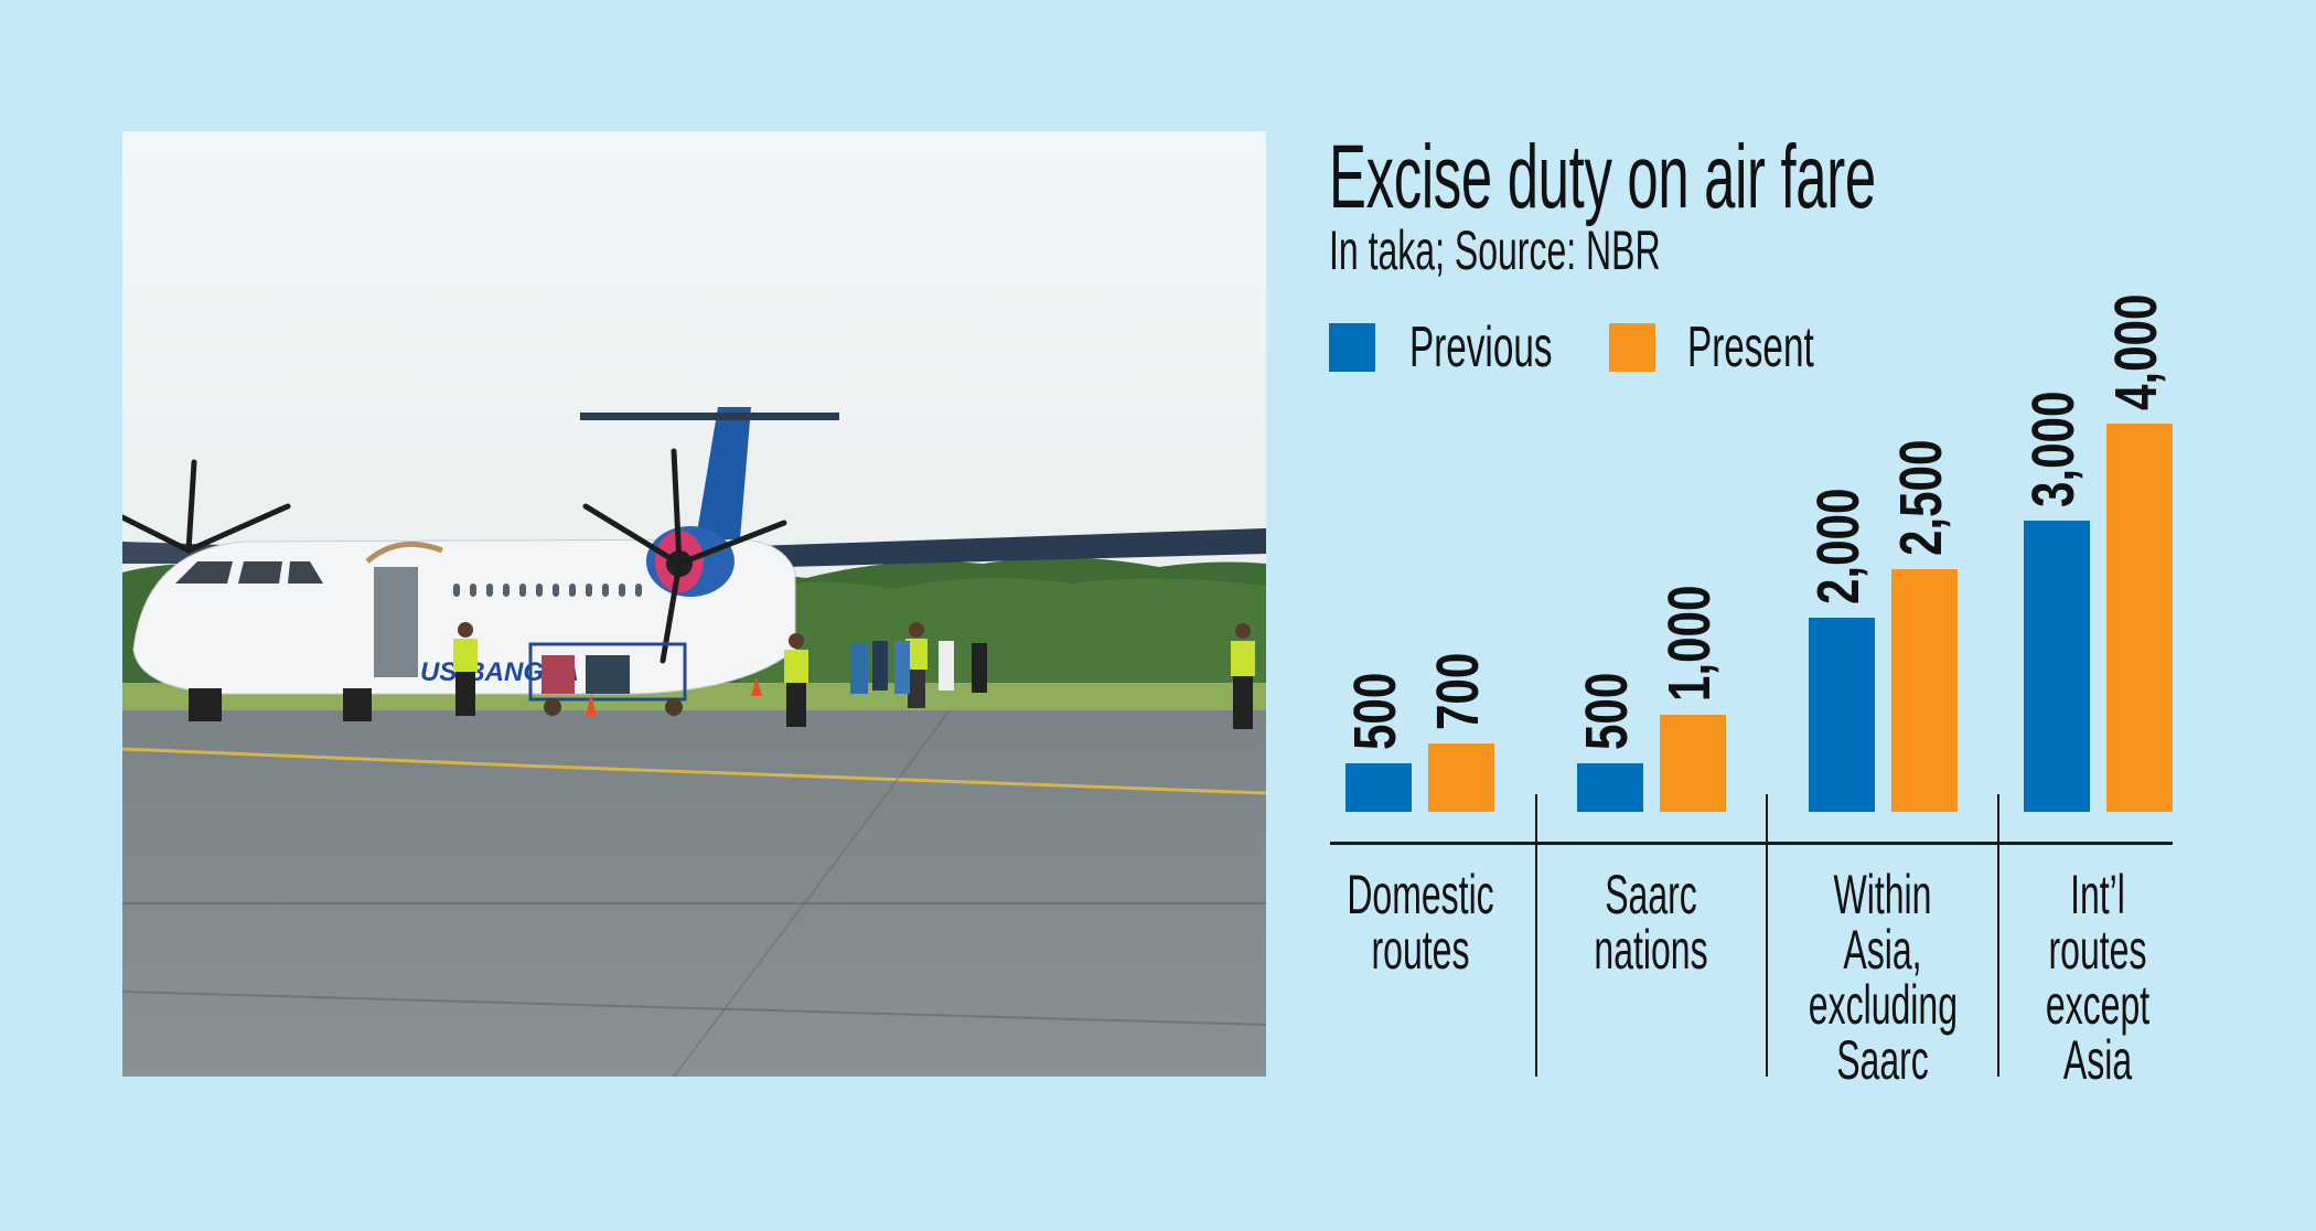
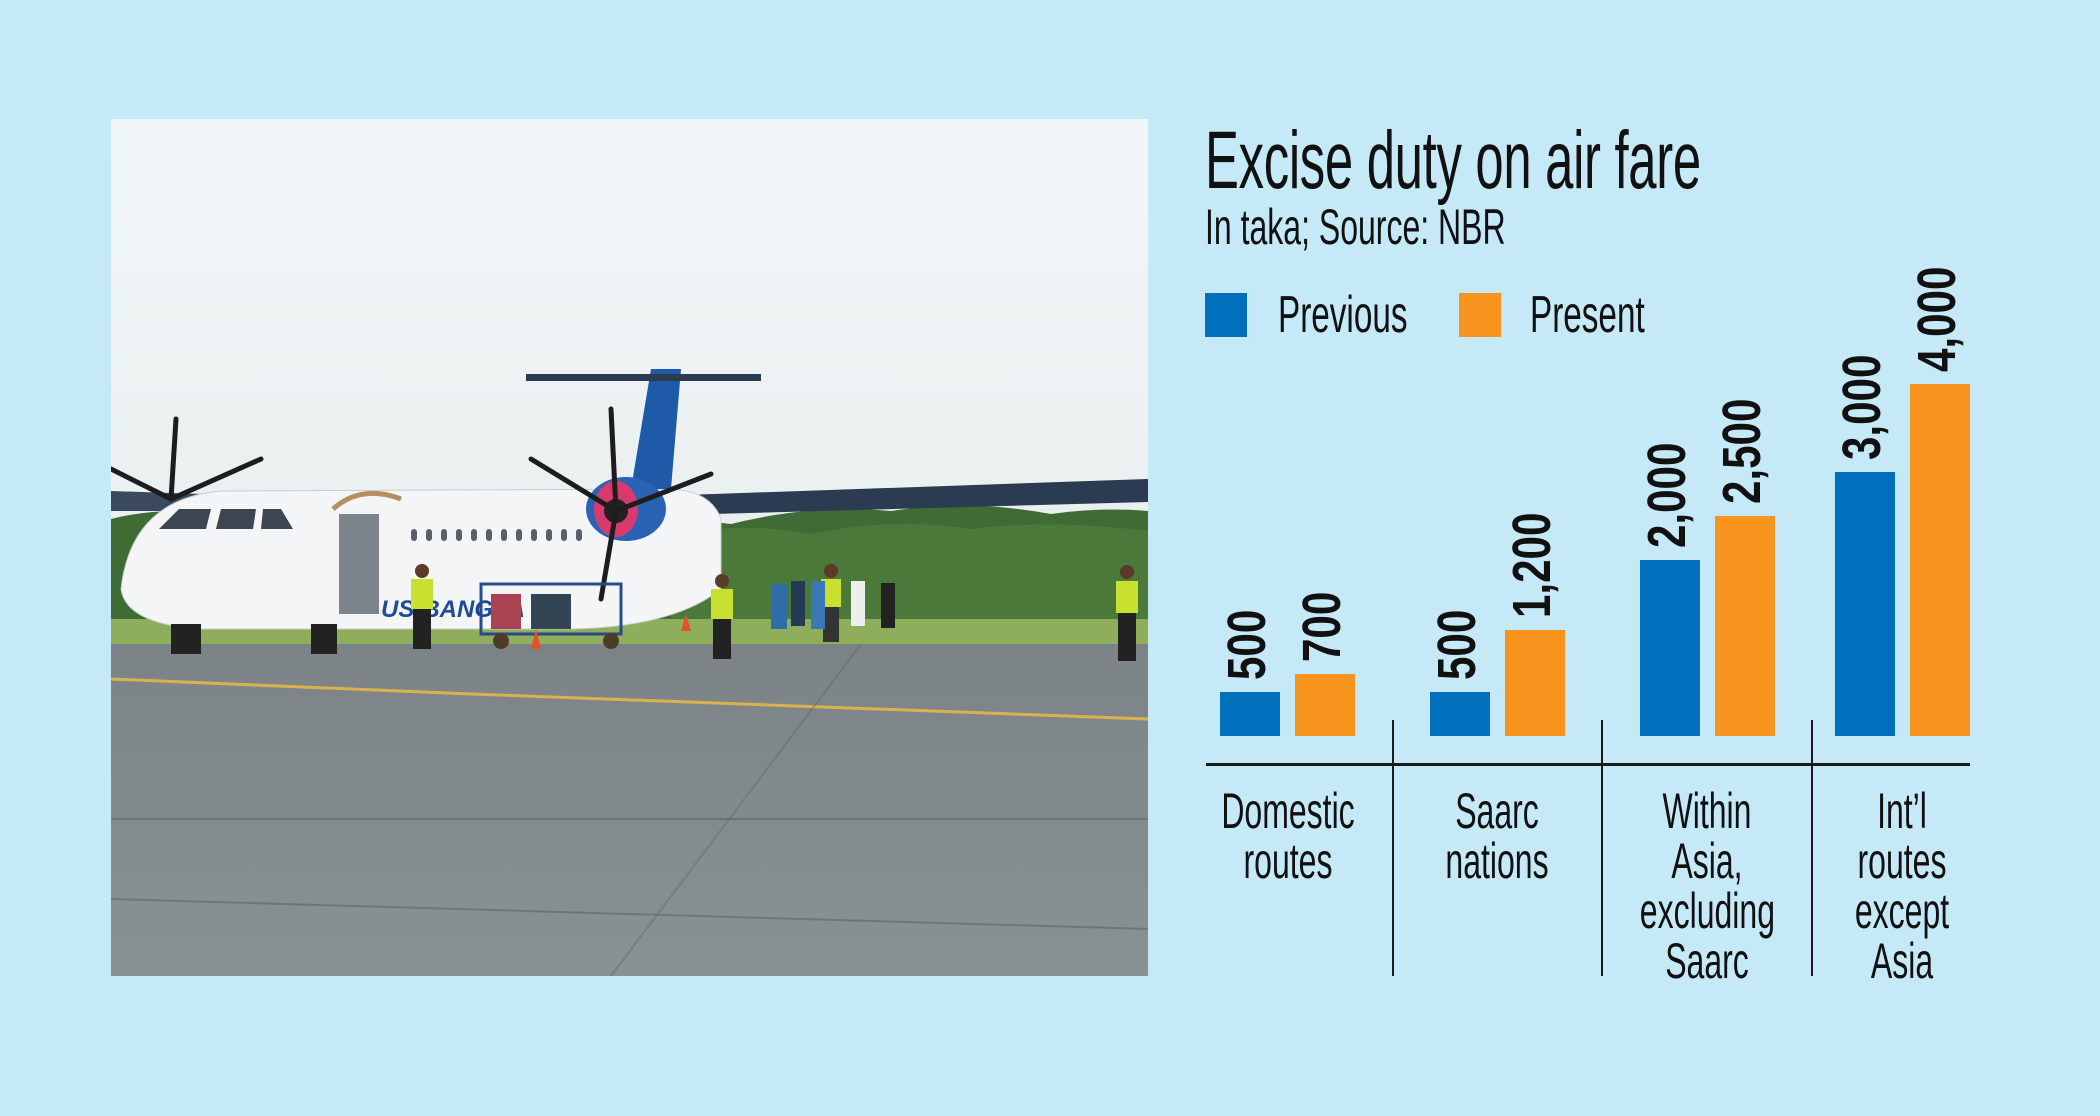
Present/Saarc nations: 1,000 -> 1,200
